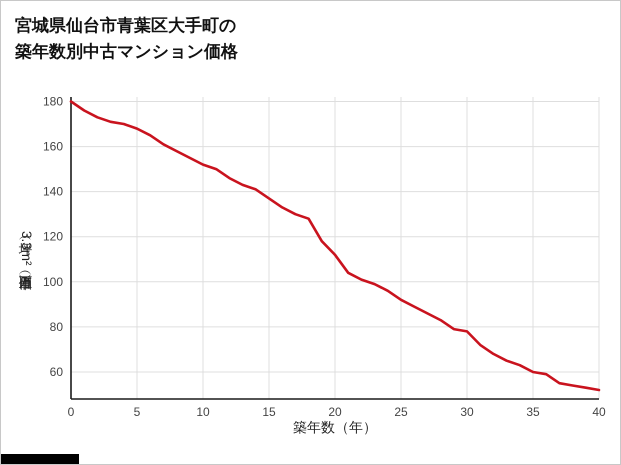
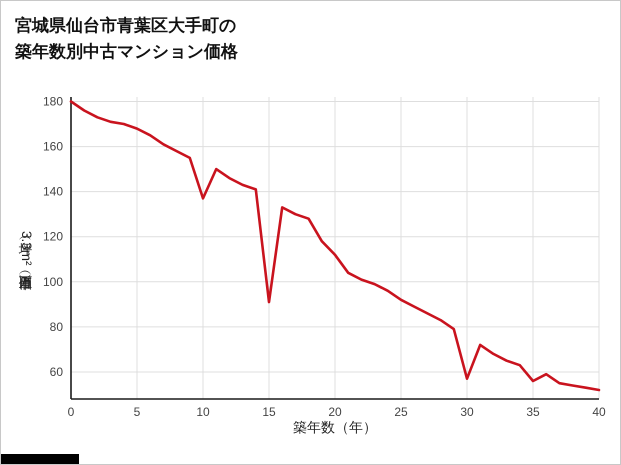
10: 152 -> 137
15: 137 -> 91
30: 78 -> 57
35: 60 -> 56
